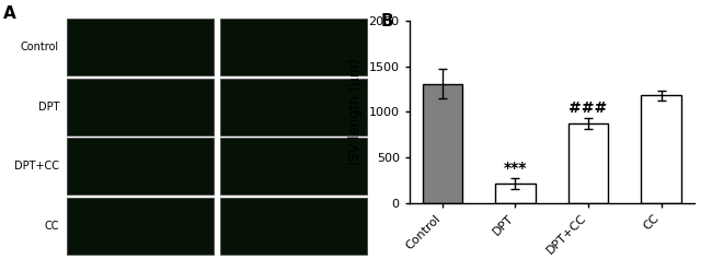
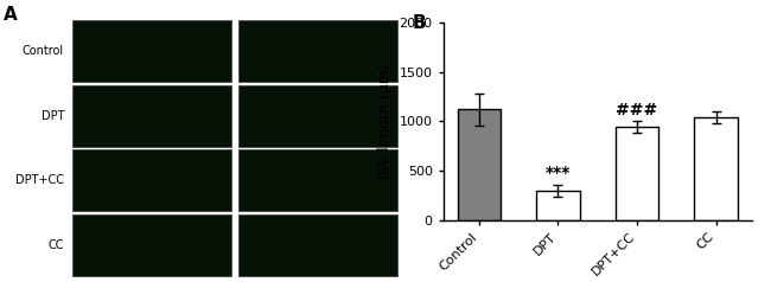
Control: 1310 -> 1120
DPT: 210 -> 300
DPT+CC: 870 -> 940
CC: 1180 -> 1040
